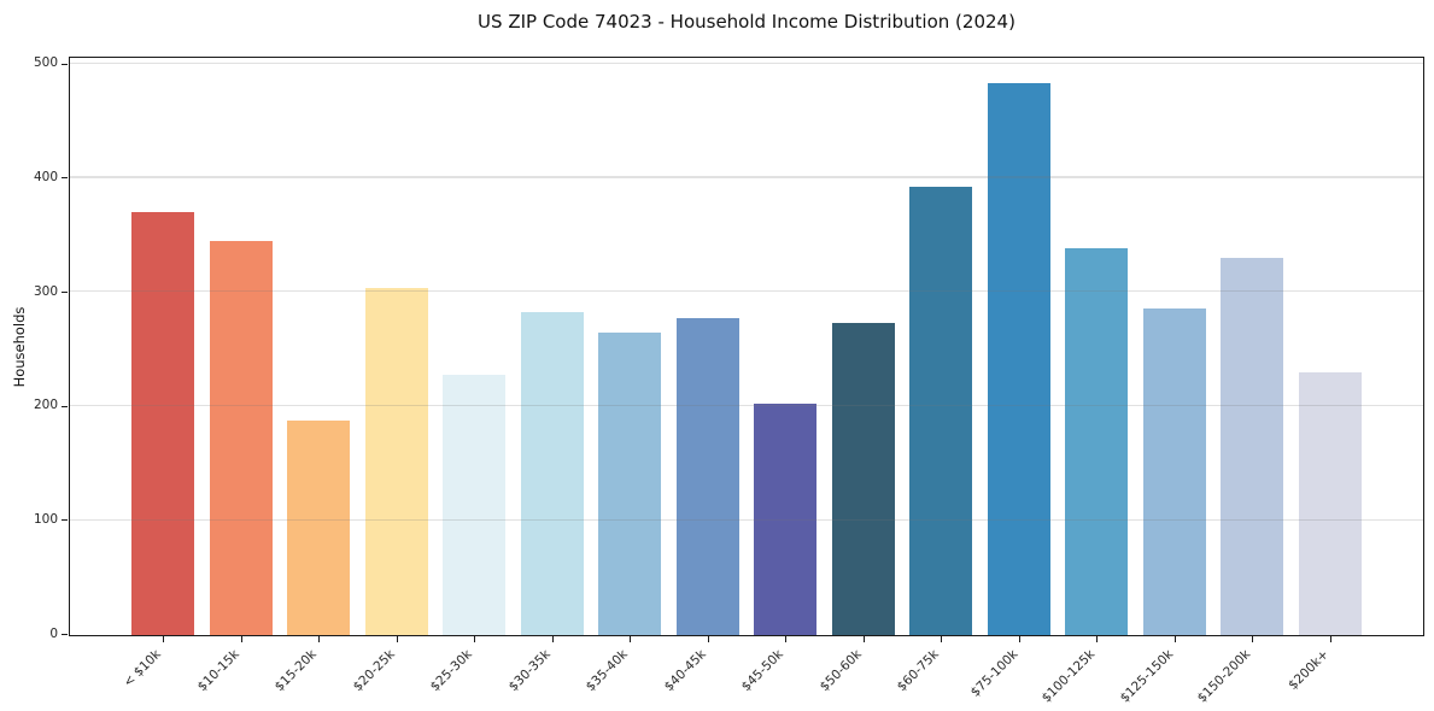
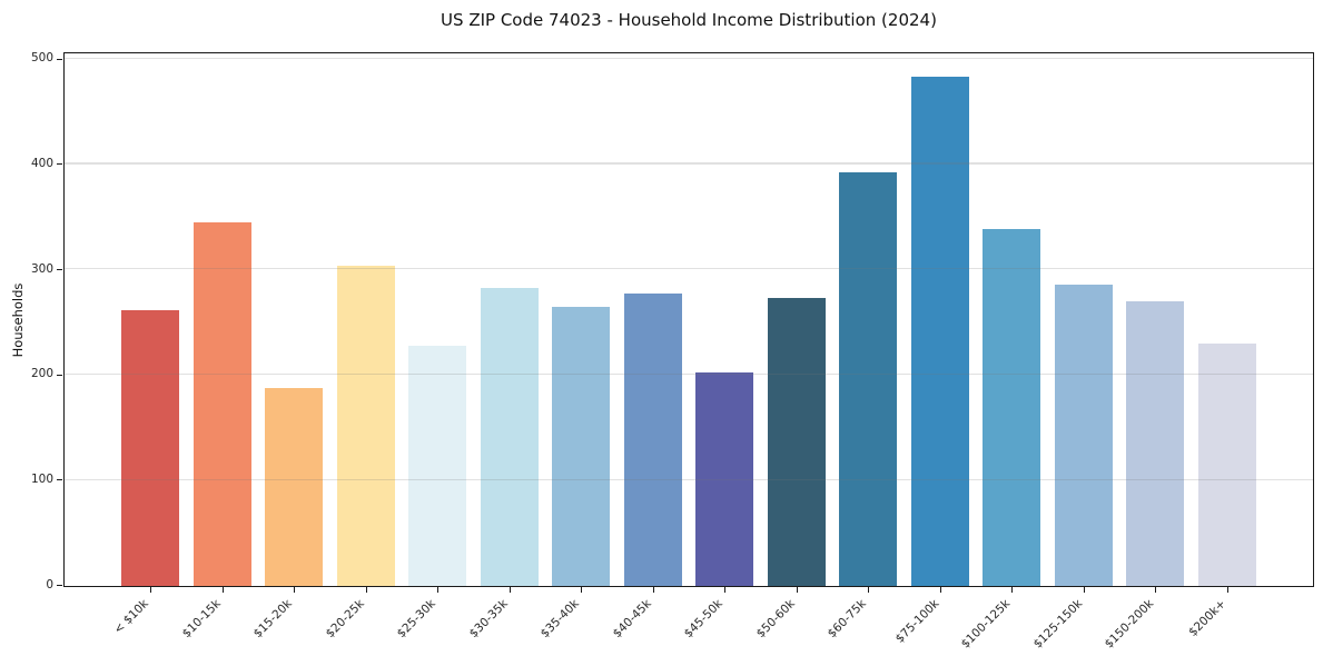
< $10k: 370 -> 260
$150-200k: 330 -> 270
